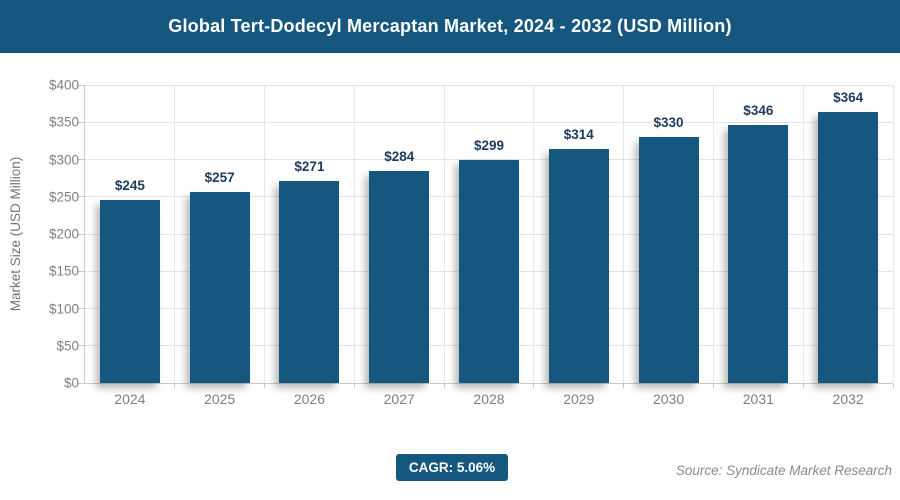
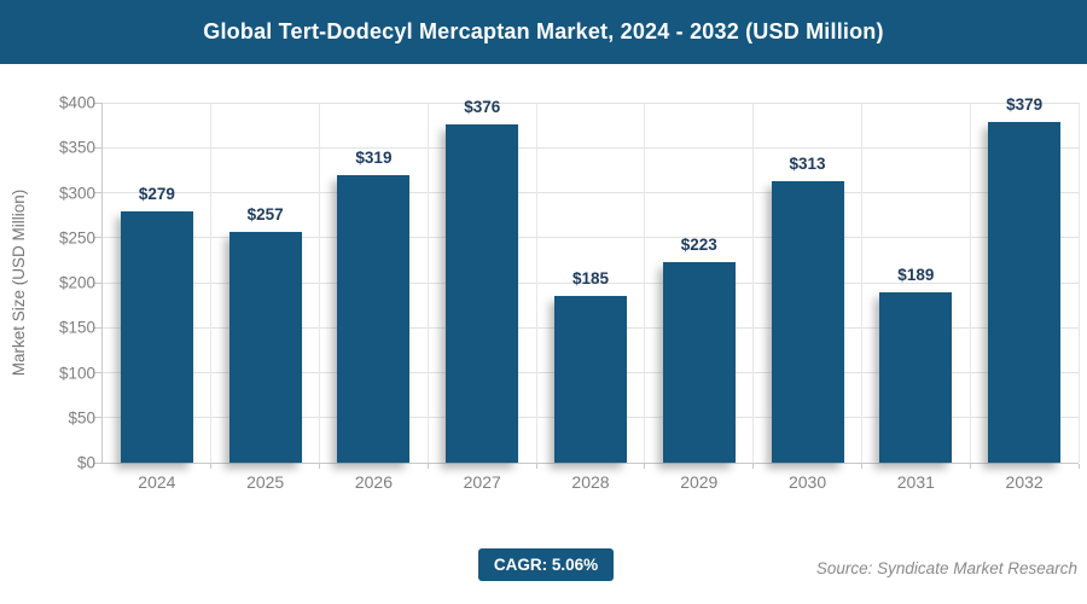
2024: $245 -> $279
2026: $271 -> $319
2027: $284 -> $376
2028: $299 -> $185
2029: $314 -> $223
2030: $330 -> $313
2031: $346 -> $189
2032: $364 -> $379
